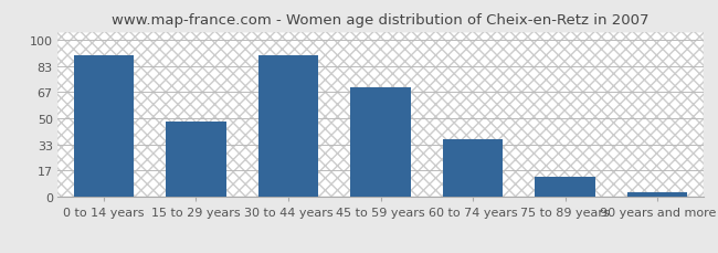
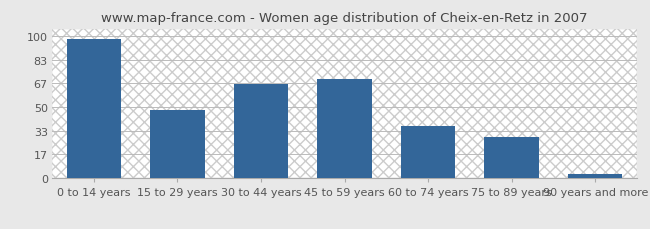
0 to 14 years: 90 -> 98
30 to 44 years: 90 -> 66
75 to 89 years: 13 -> 29
